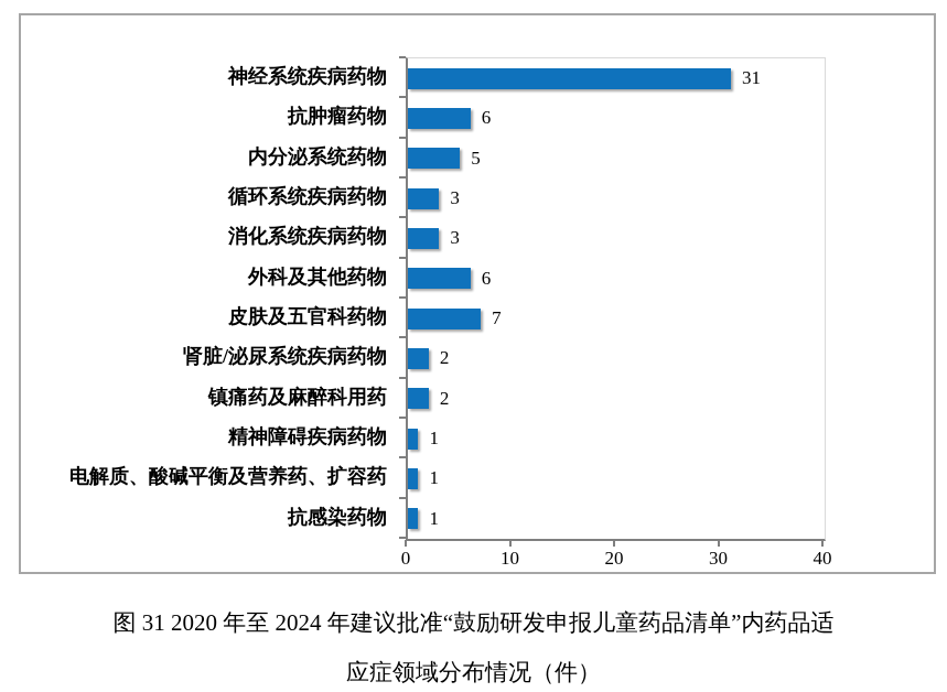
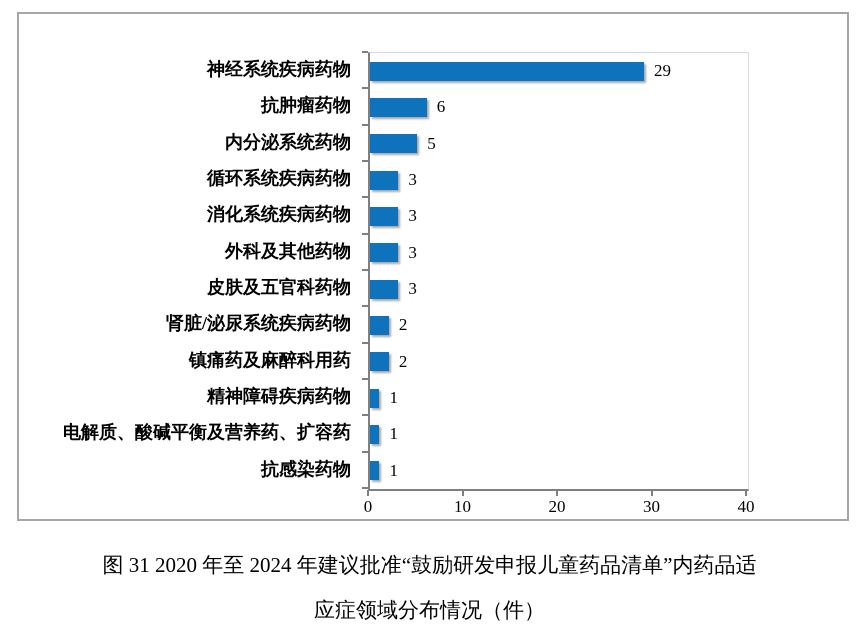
神经系统疾病药物: 31 -> 29
外科及其他药物: 6 -> 3
皮肤及五官科药物: 7 -> 3
